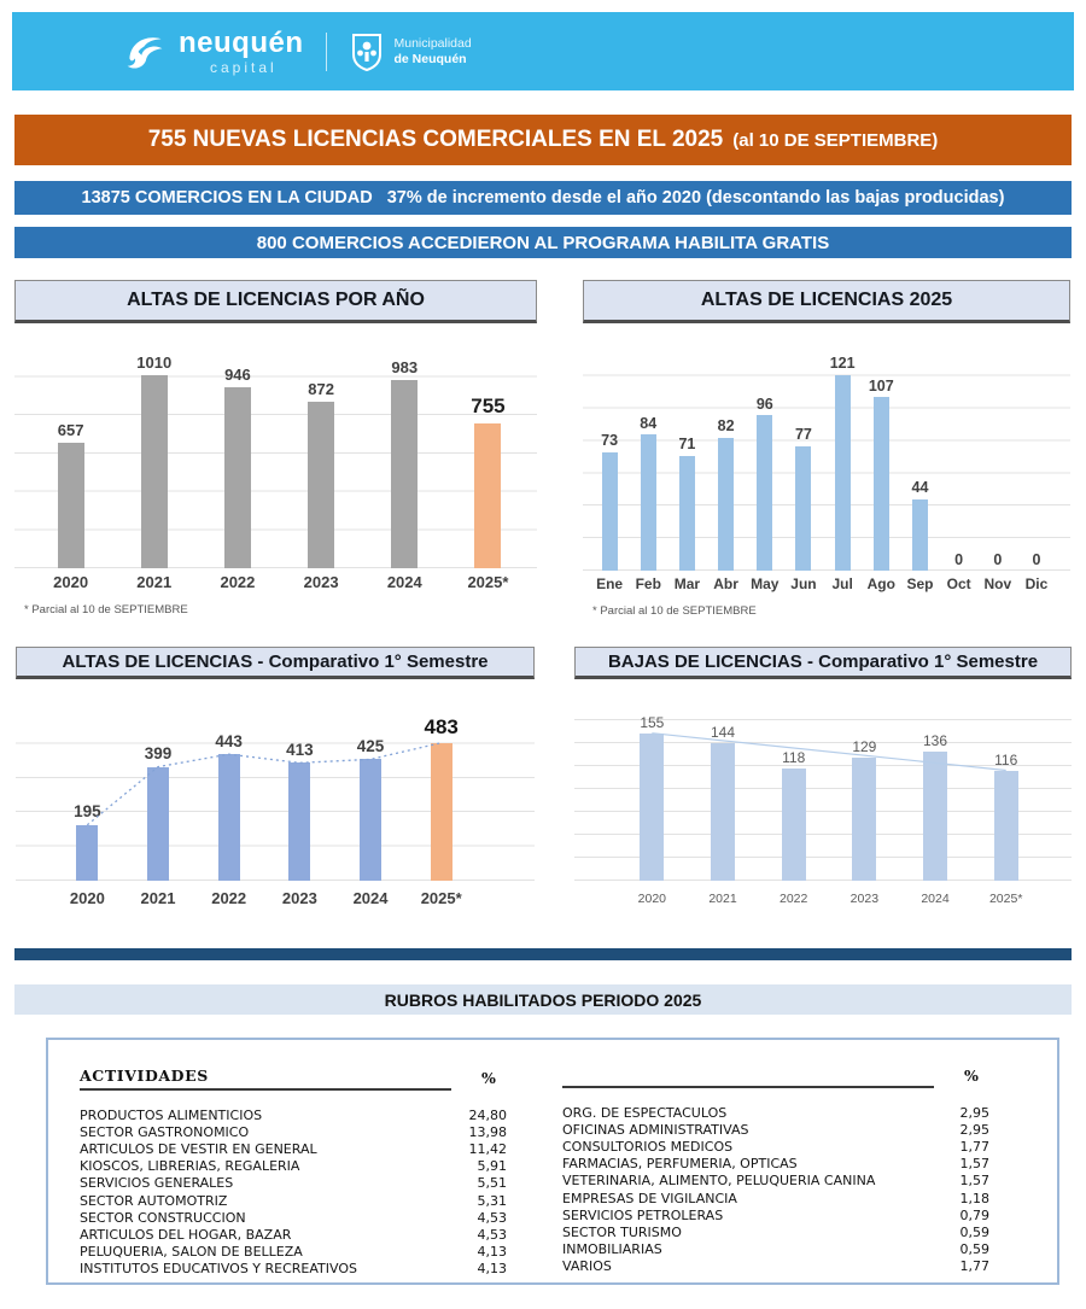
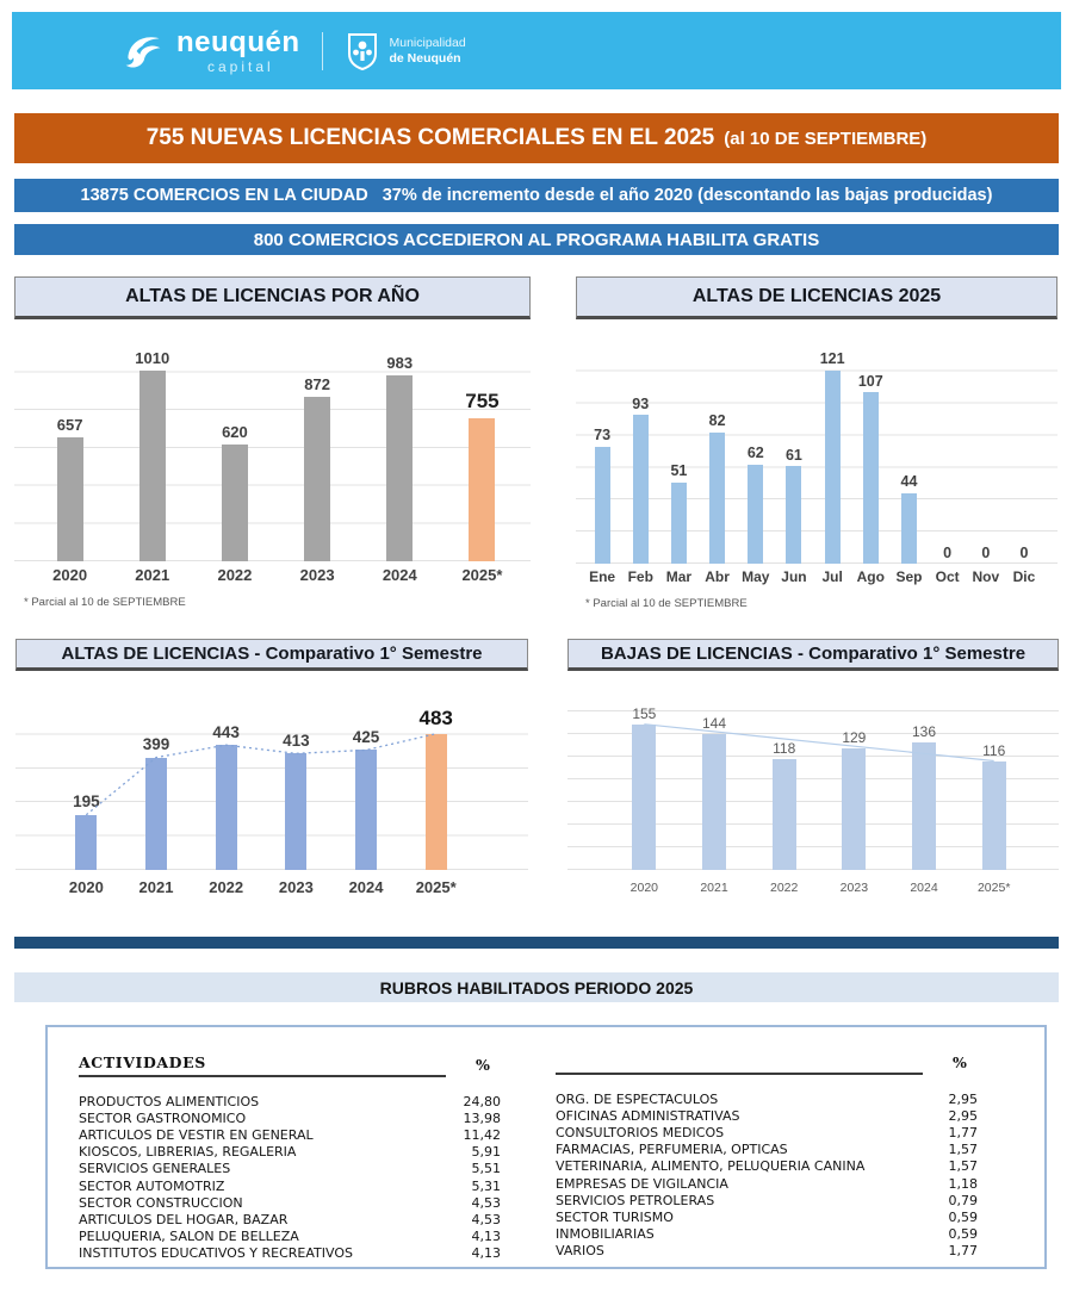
ALTAS DE LICENCIAS POR AÑO/2022: 946 -> 620
ALTAS DE LICENCIAS 2025/Feb: 84 -> 93
ALTAS DE LICENCIAS 2025/Mar: 71 -> 51
ALTAS DE LICENCIAS 2025/May: 96 -> 62
ALTAS DE LICENCIAS 2025/Jun: 77 -> 61
